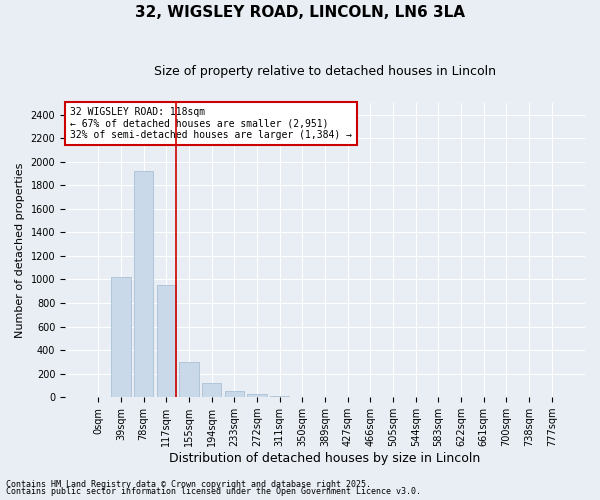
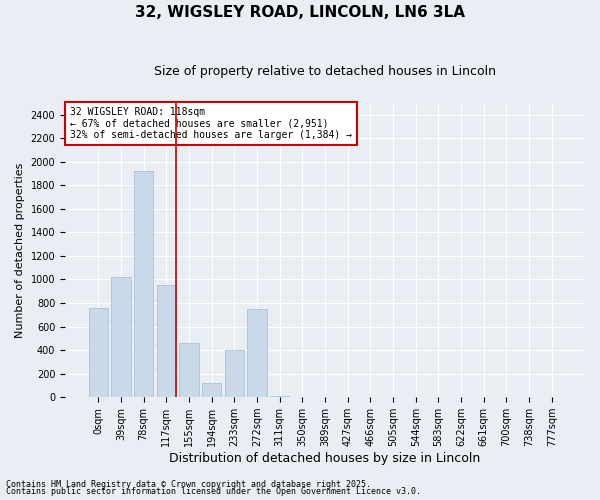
0sqm: 0 -> 760
155sqm: 300 -> 460
233sqm: 60 -> 400
272sqm: 30 -> 750
